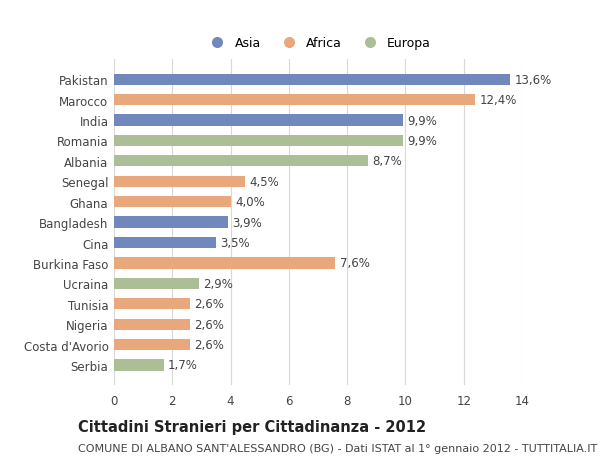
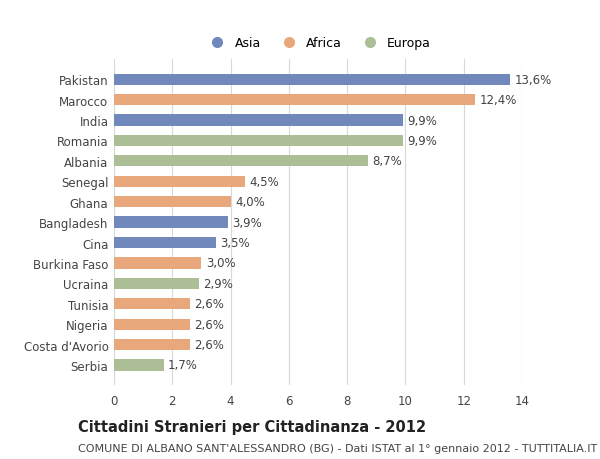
Burkina Faso: 7,6% -> 3,0%
